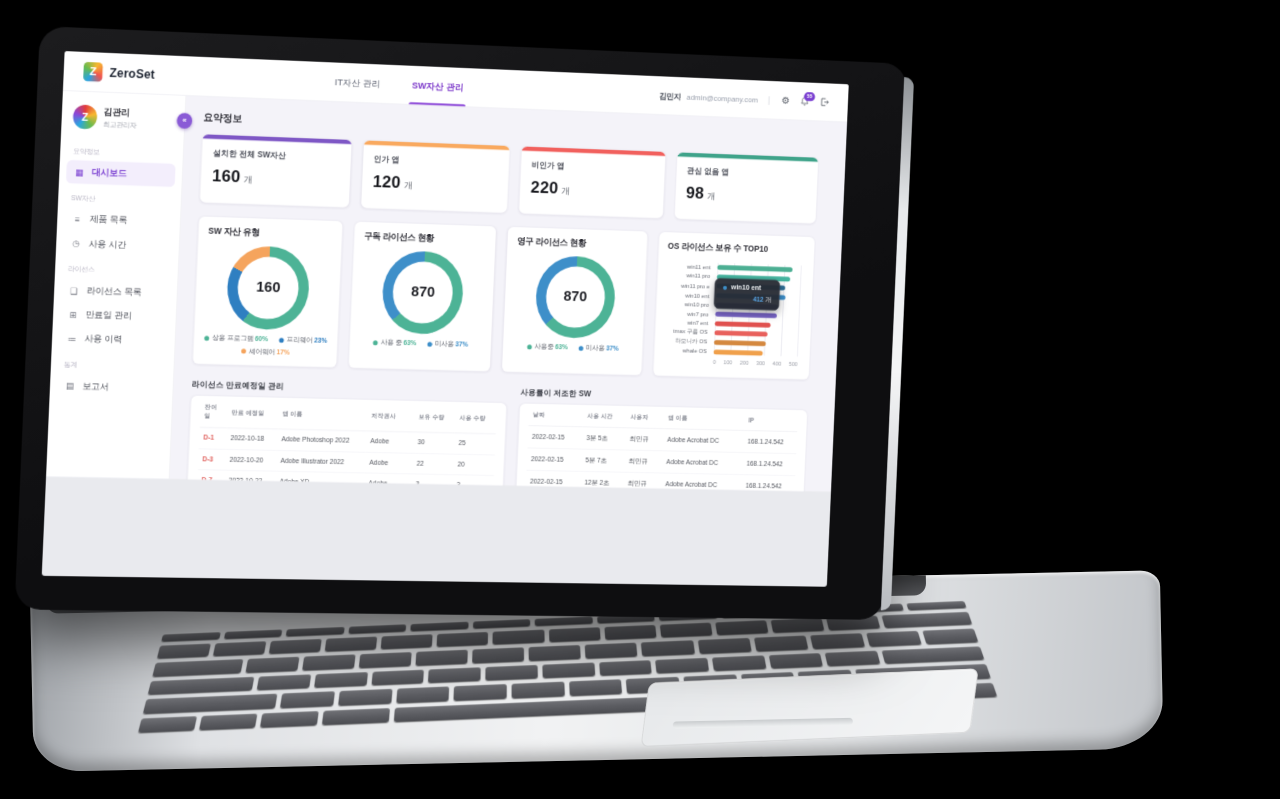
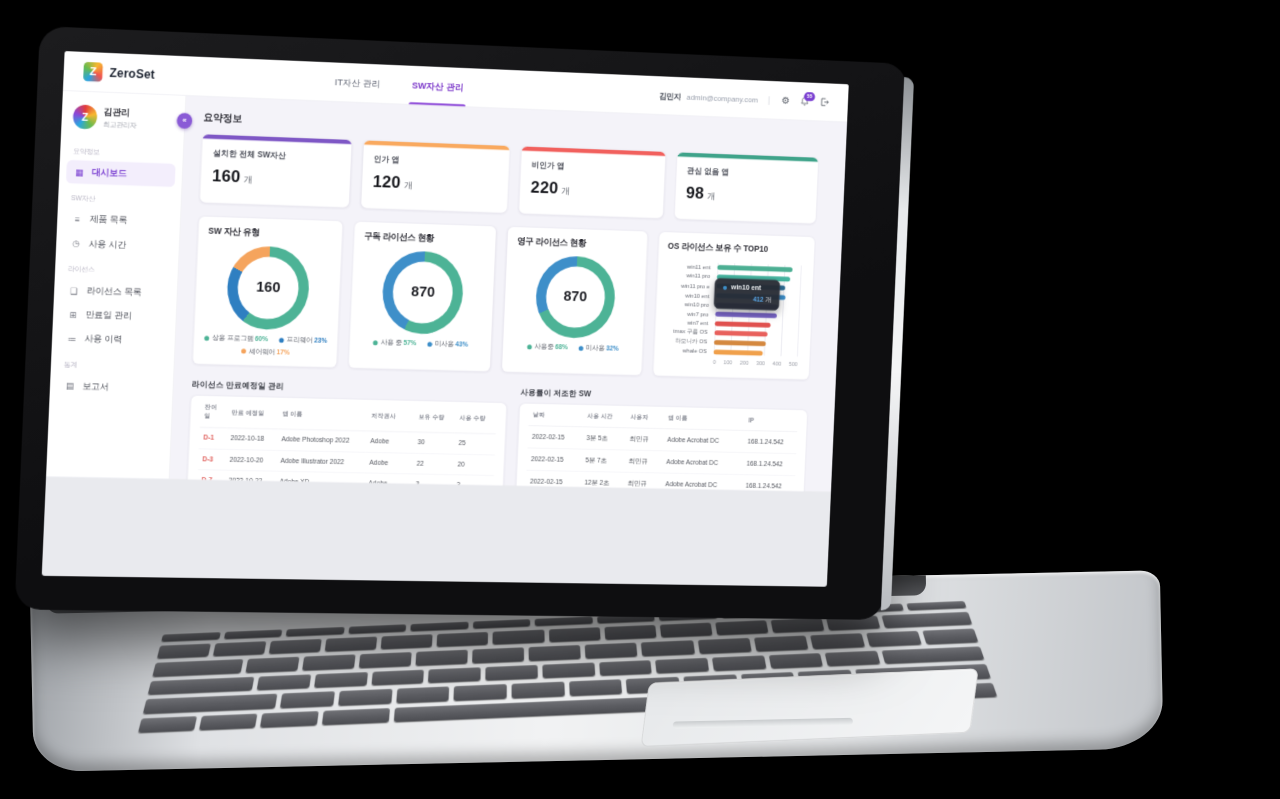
구독 라이선스 현황/사용 중: 63% -> 57%
구독 라이선스 현황/미사용: 37% -> 43%
영구 라이선스 현황/사용중: 63% -> 68%
영구 라이선스 현황/미사용: 37% -> 32%
